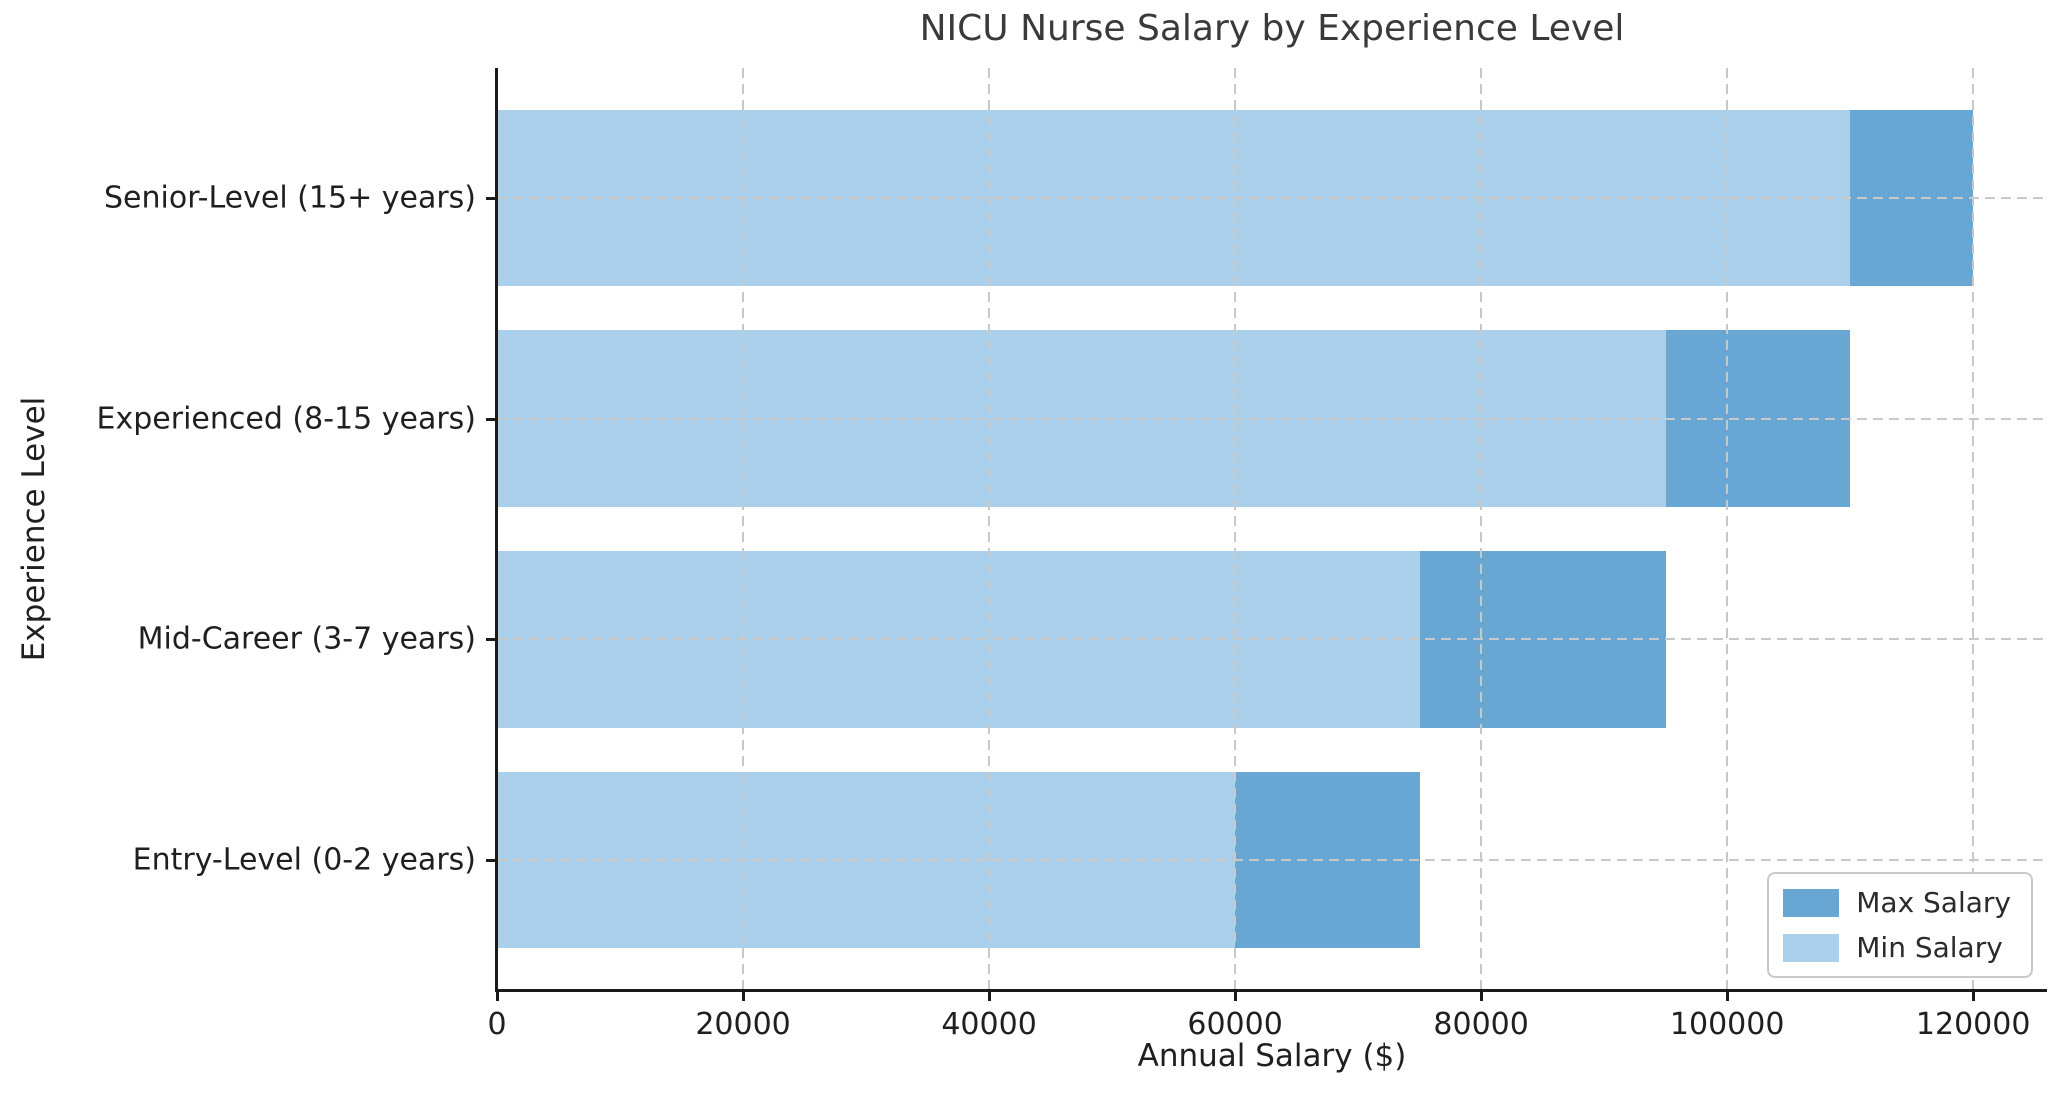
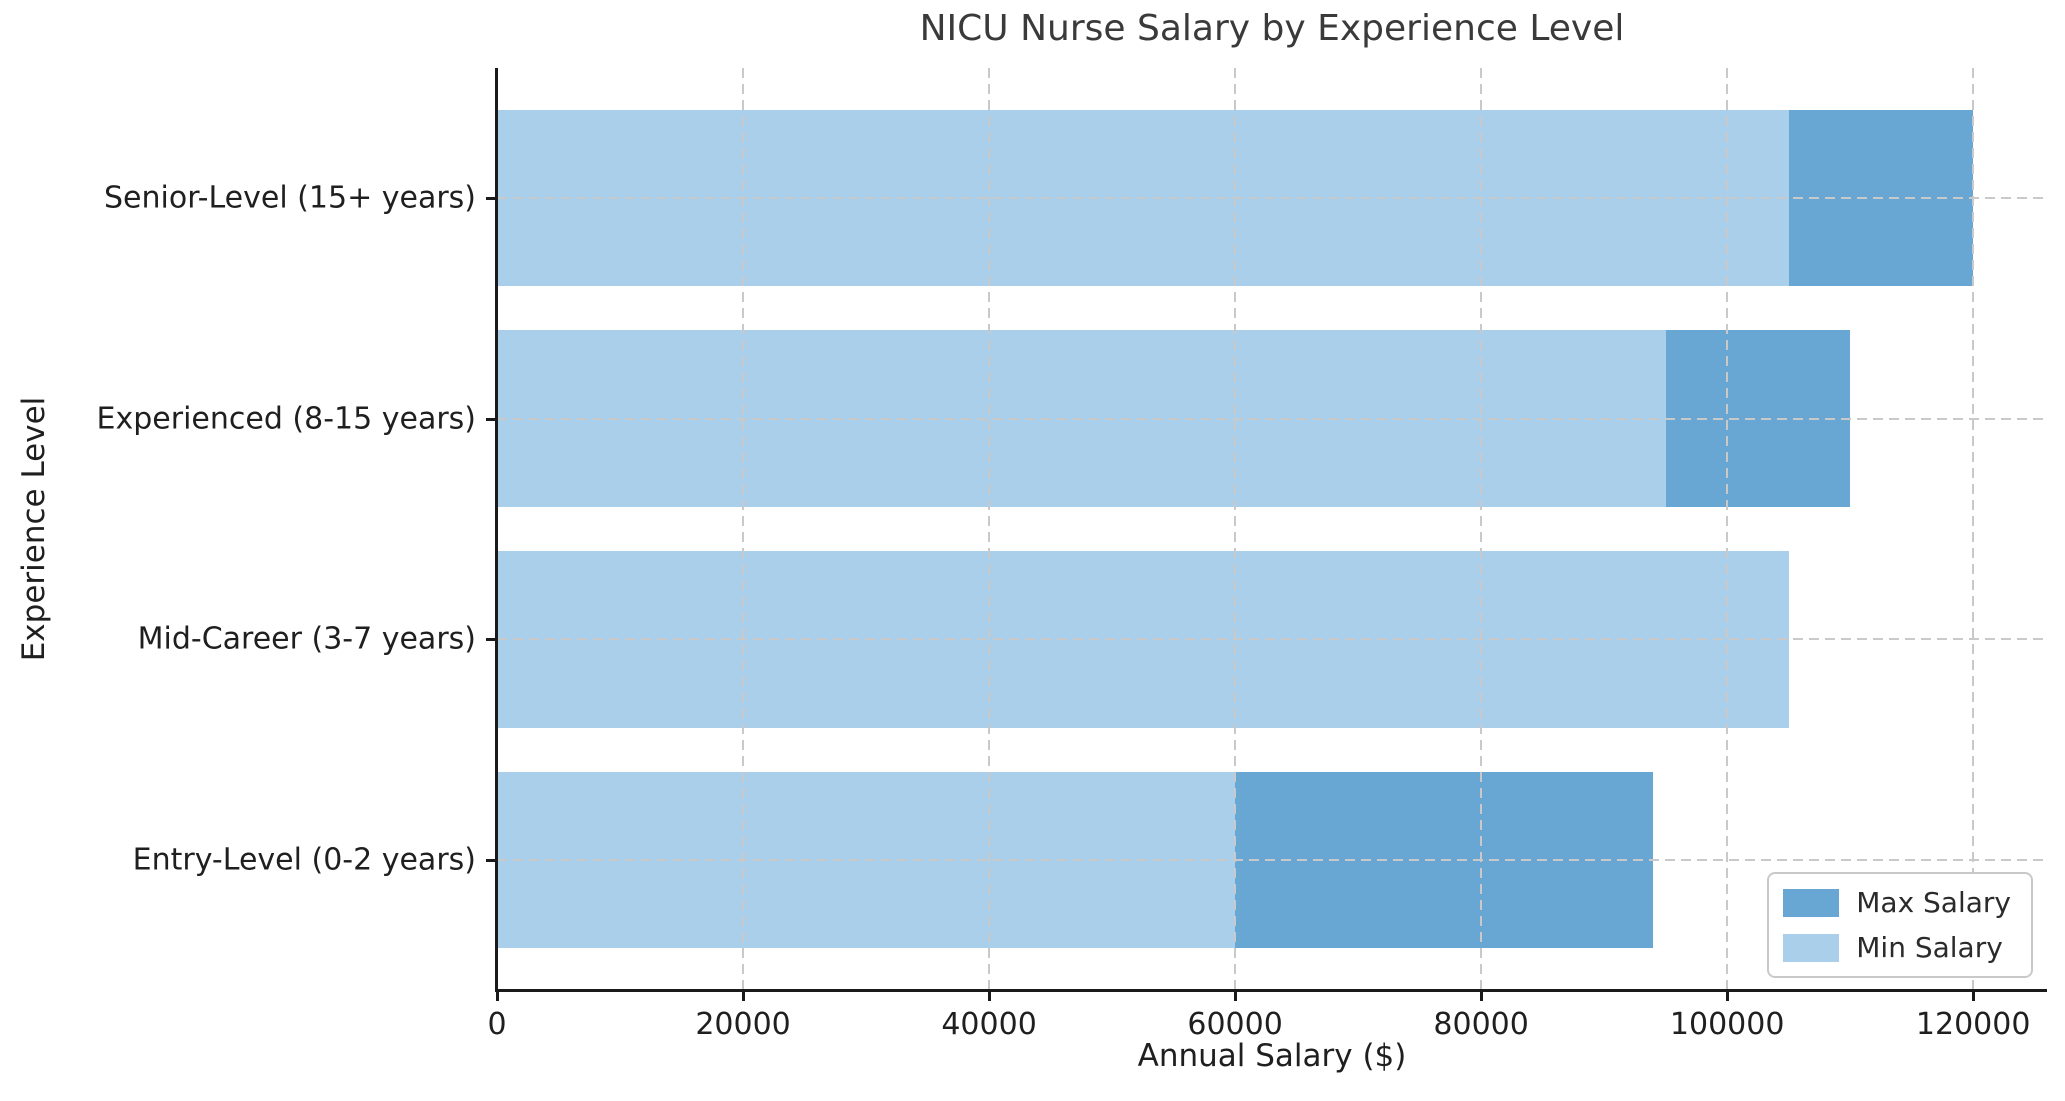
Min Salary/Senior-Level (15+ years): 110000 -> 105000
Max Salary/Mid-Career (3-7 years): 95000 -> 53000
Min Salary/Mid-Career (3-7 years): 75000 -> 105000
Max Salary/Entry-Level (0-2 years): 75000 -> 94000
